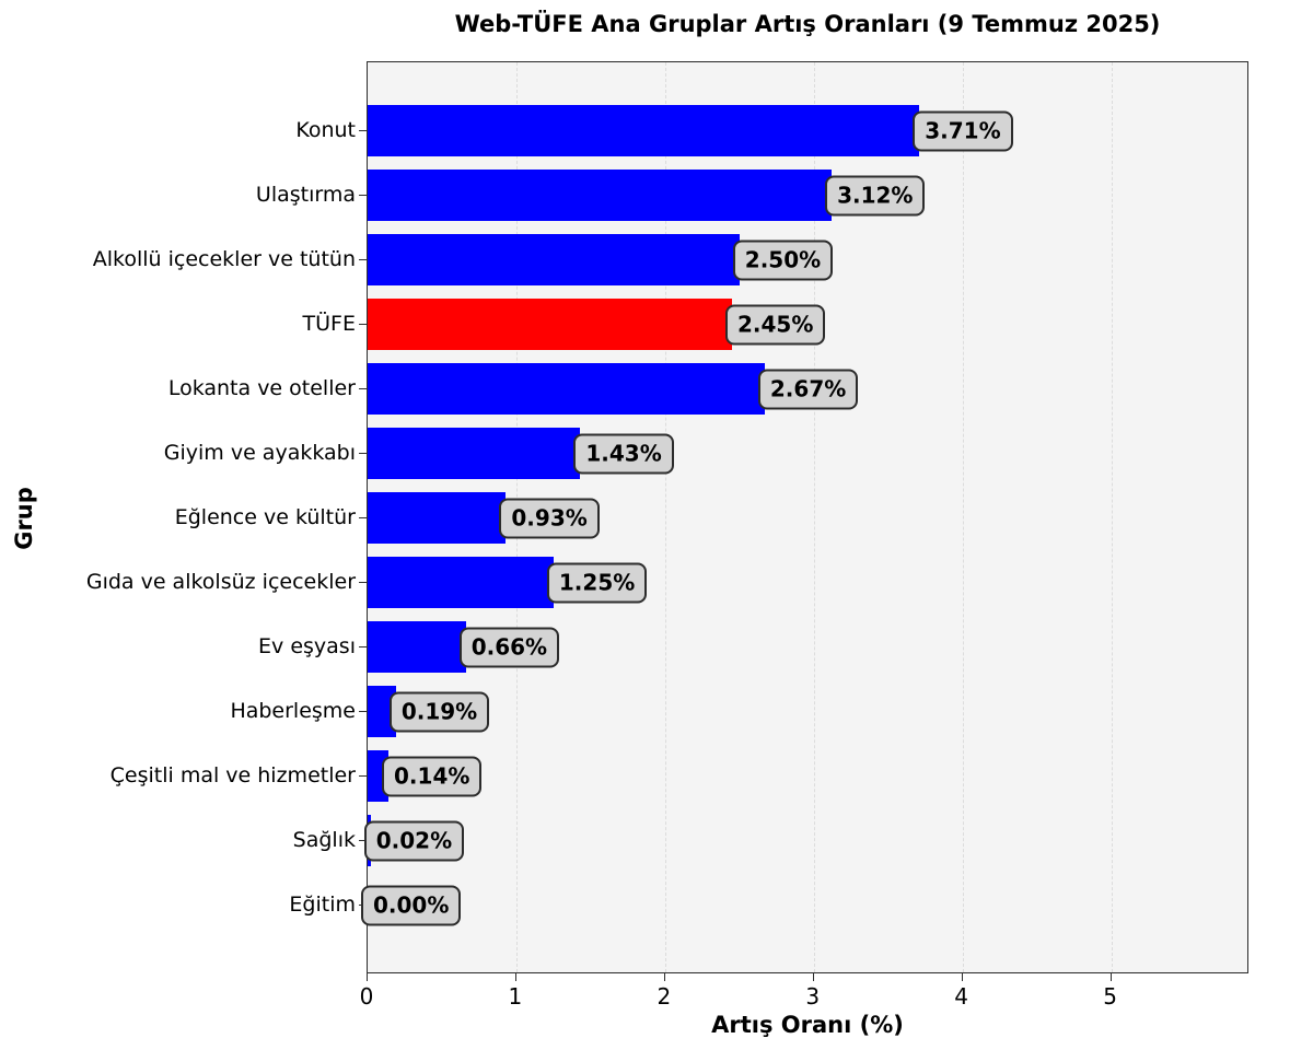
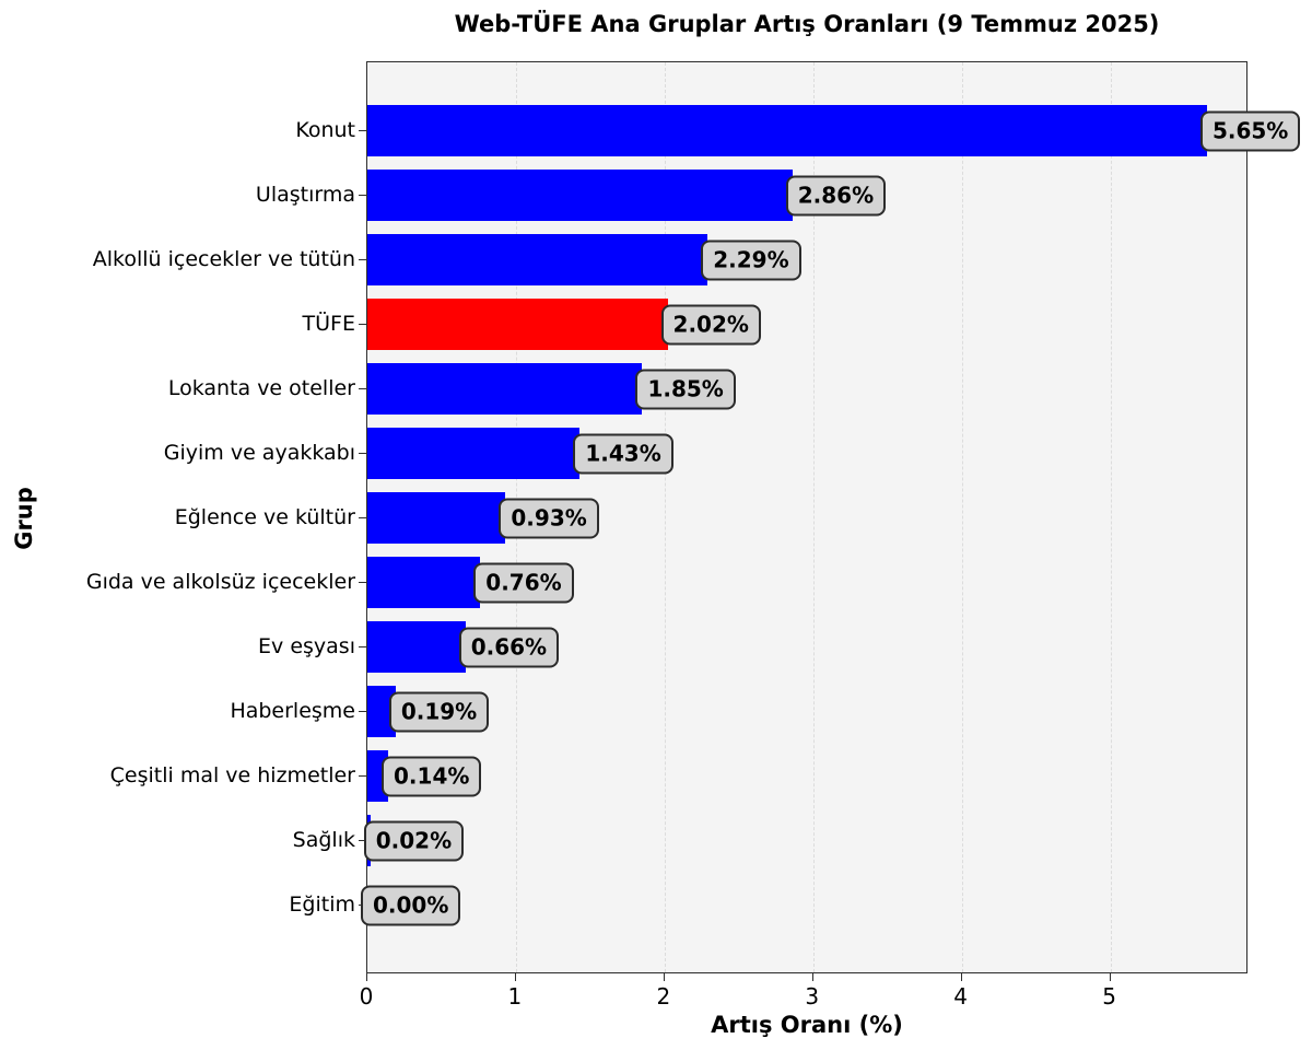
Konut: 3.71% -> 5.65%
Ulaştırma: 3.12% -> 2.86%
Alkollü içecekler ve tütün: 2.50% -> 2.29%
TÜFE: 2.45% -> 2.02%
Lokanta ve oteller: 2.67% -> 1.85%
Gıda ve alkolsüz içecekler: 1.25% -> 0.76%
